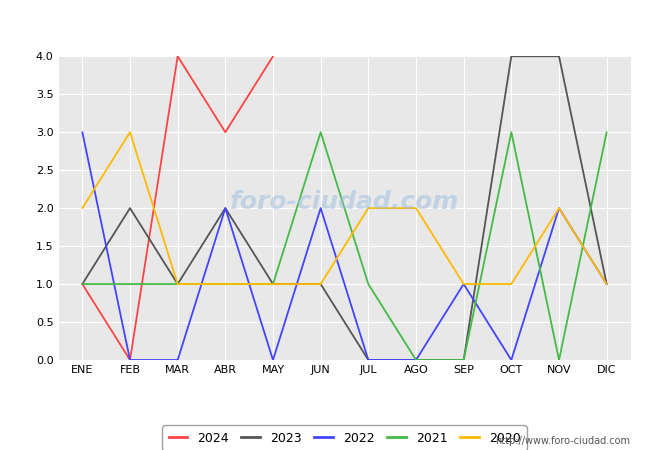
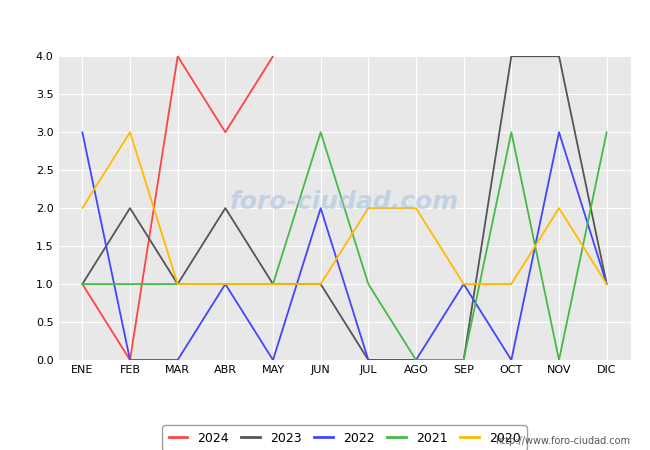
2022/ABR: 2 -> 1
2022/NOV: 2 -> 3
